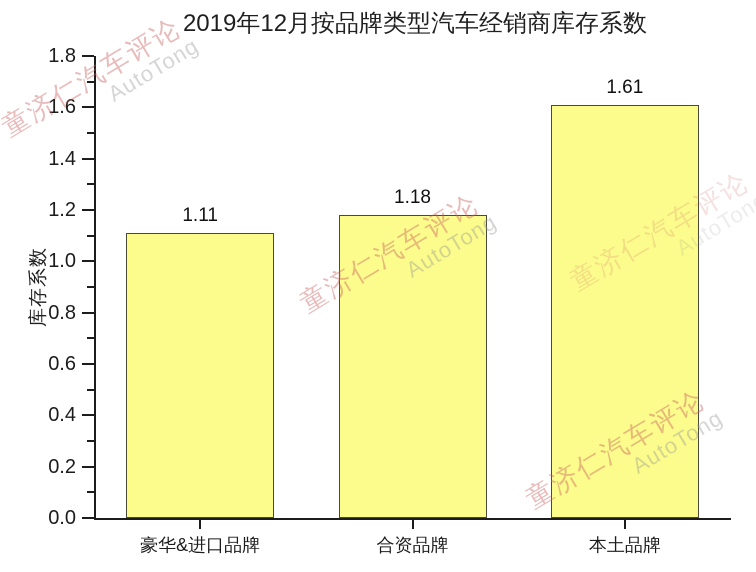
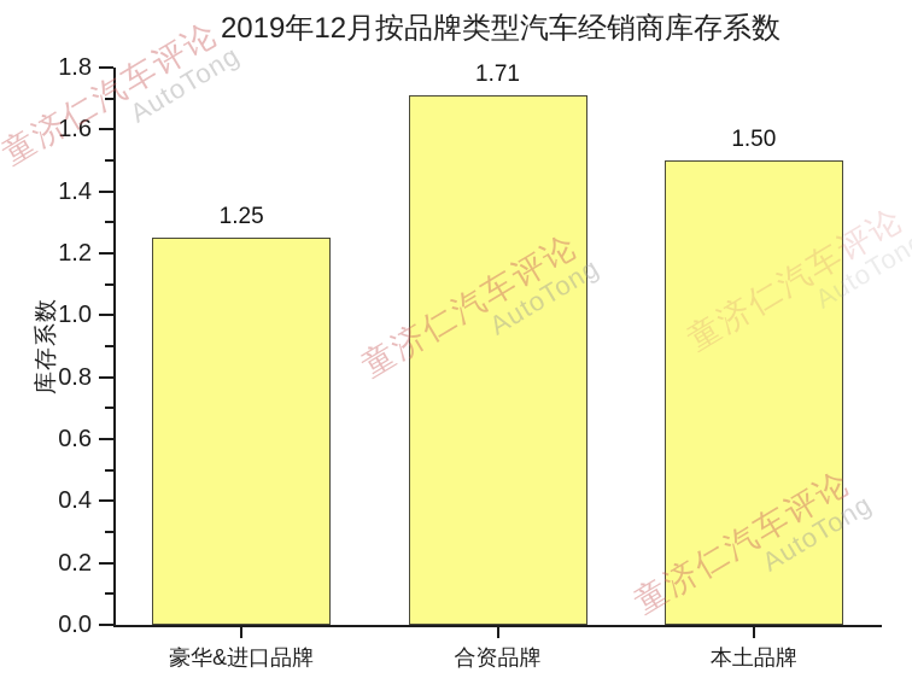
豪华&进口品牌: 1.11 -> 1.25
合资品牌: 1.18 -> 1.71
本土品牌: 1.61 -> 1.50
